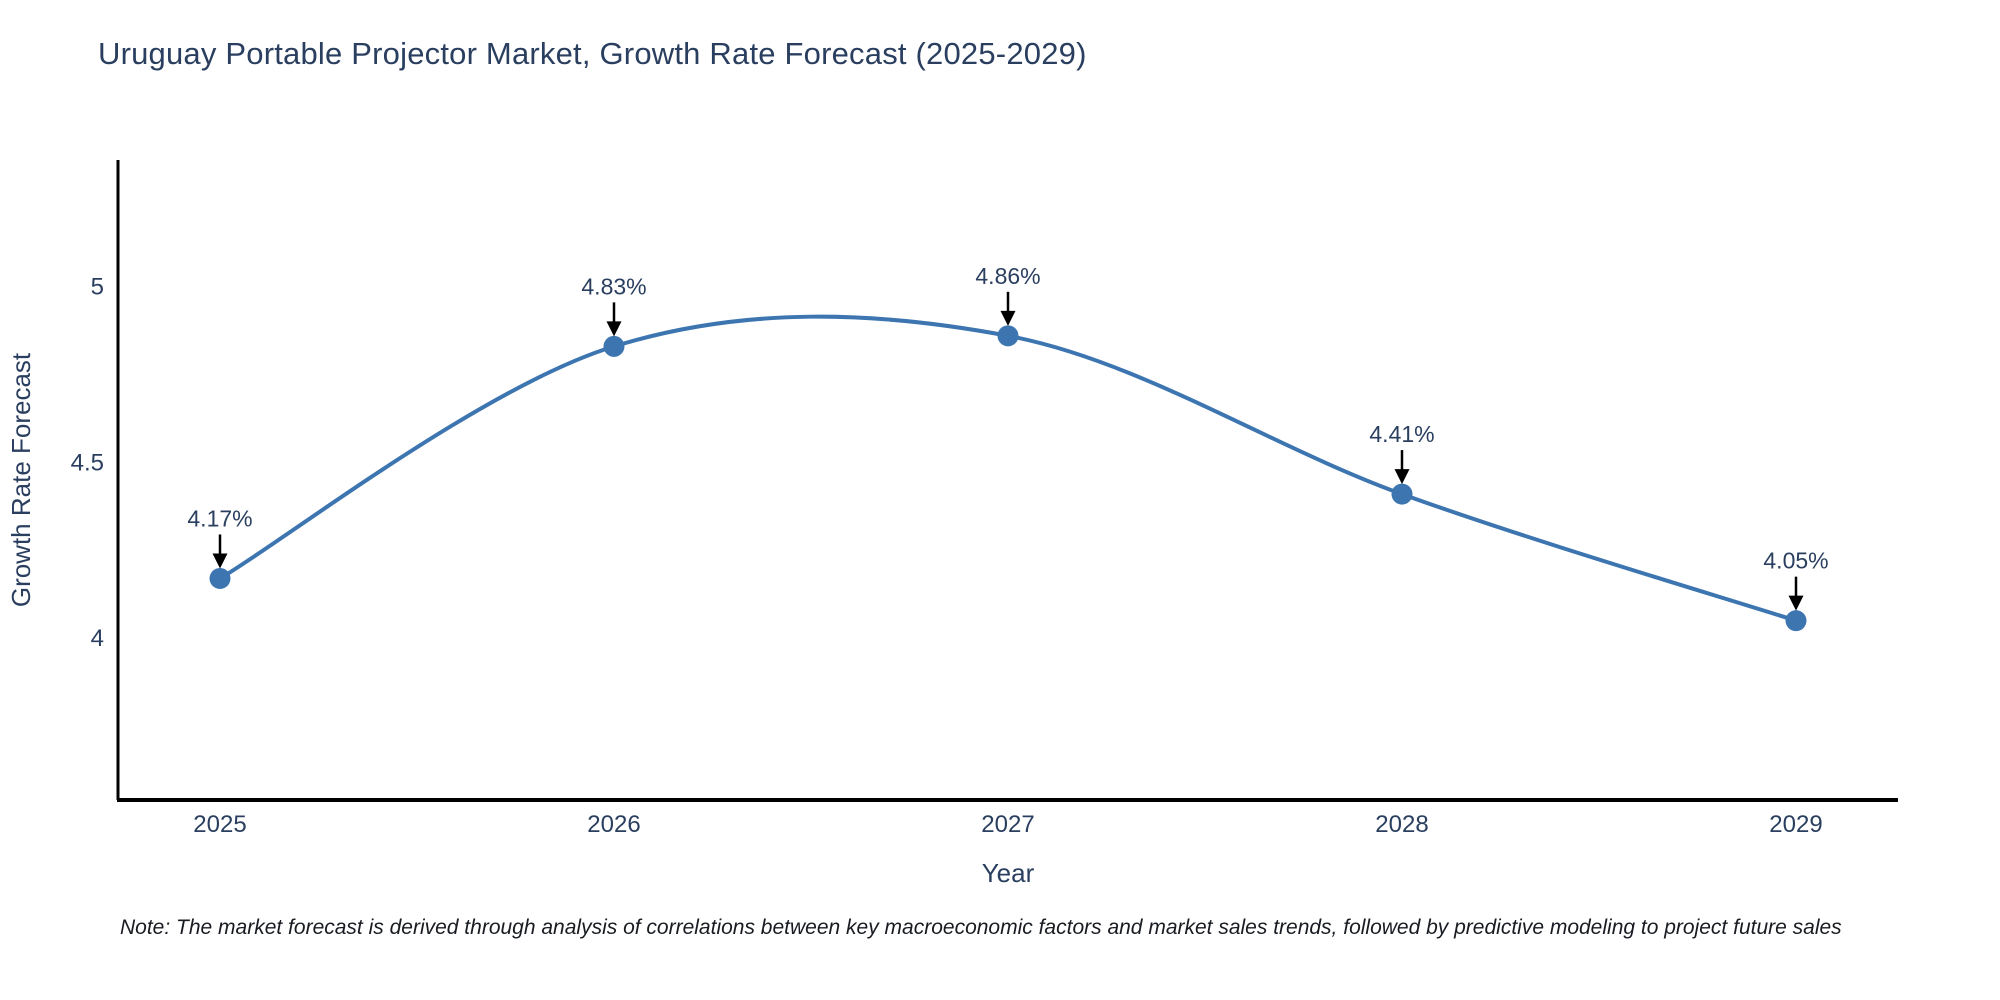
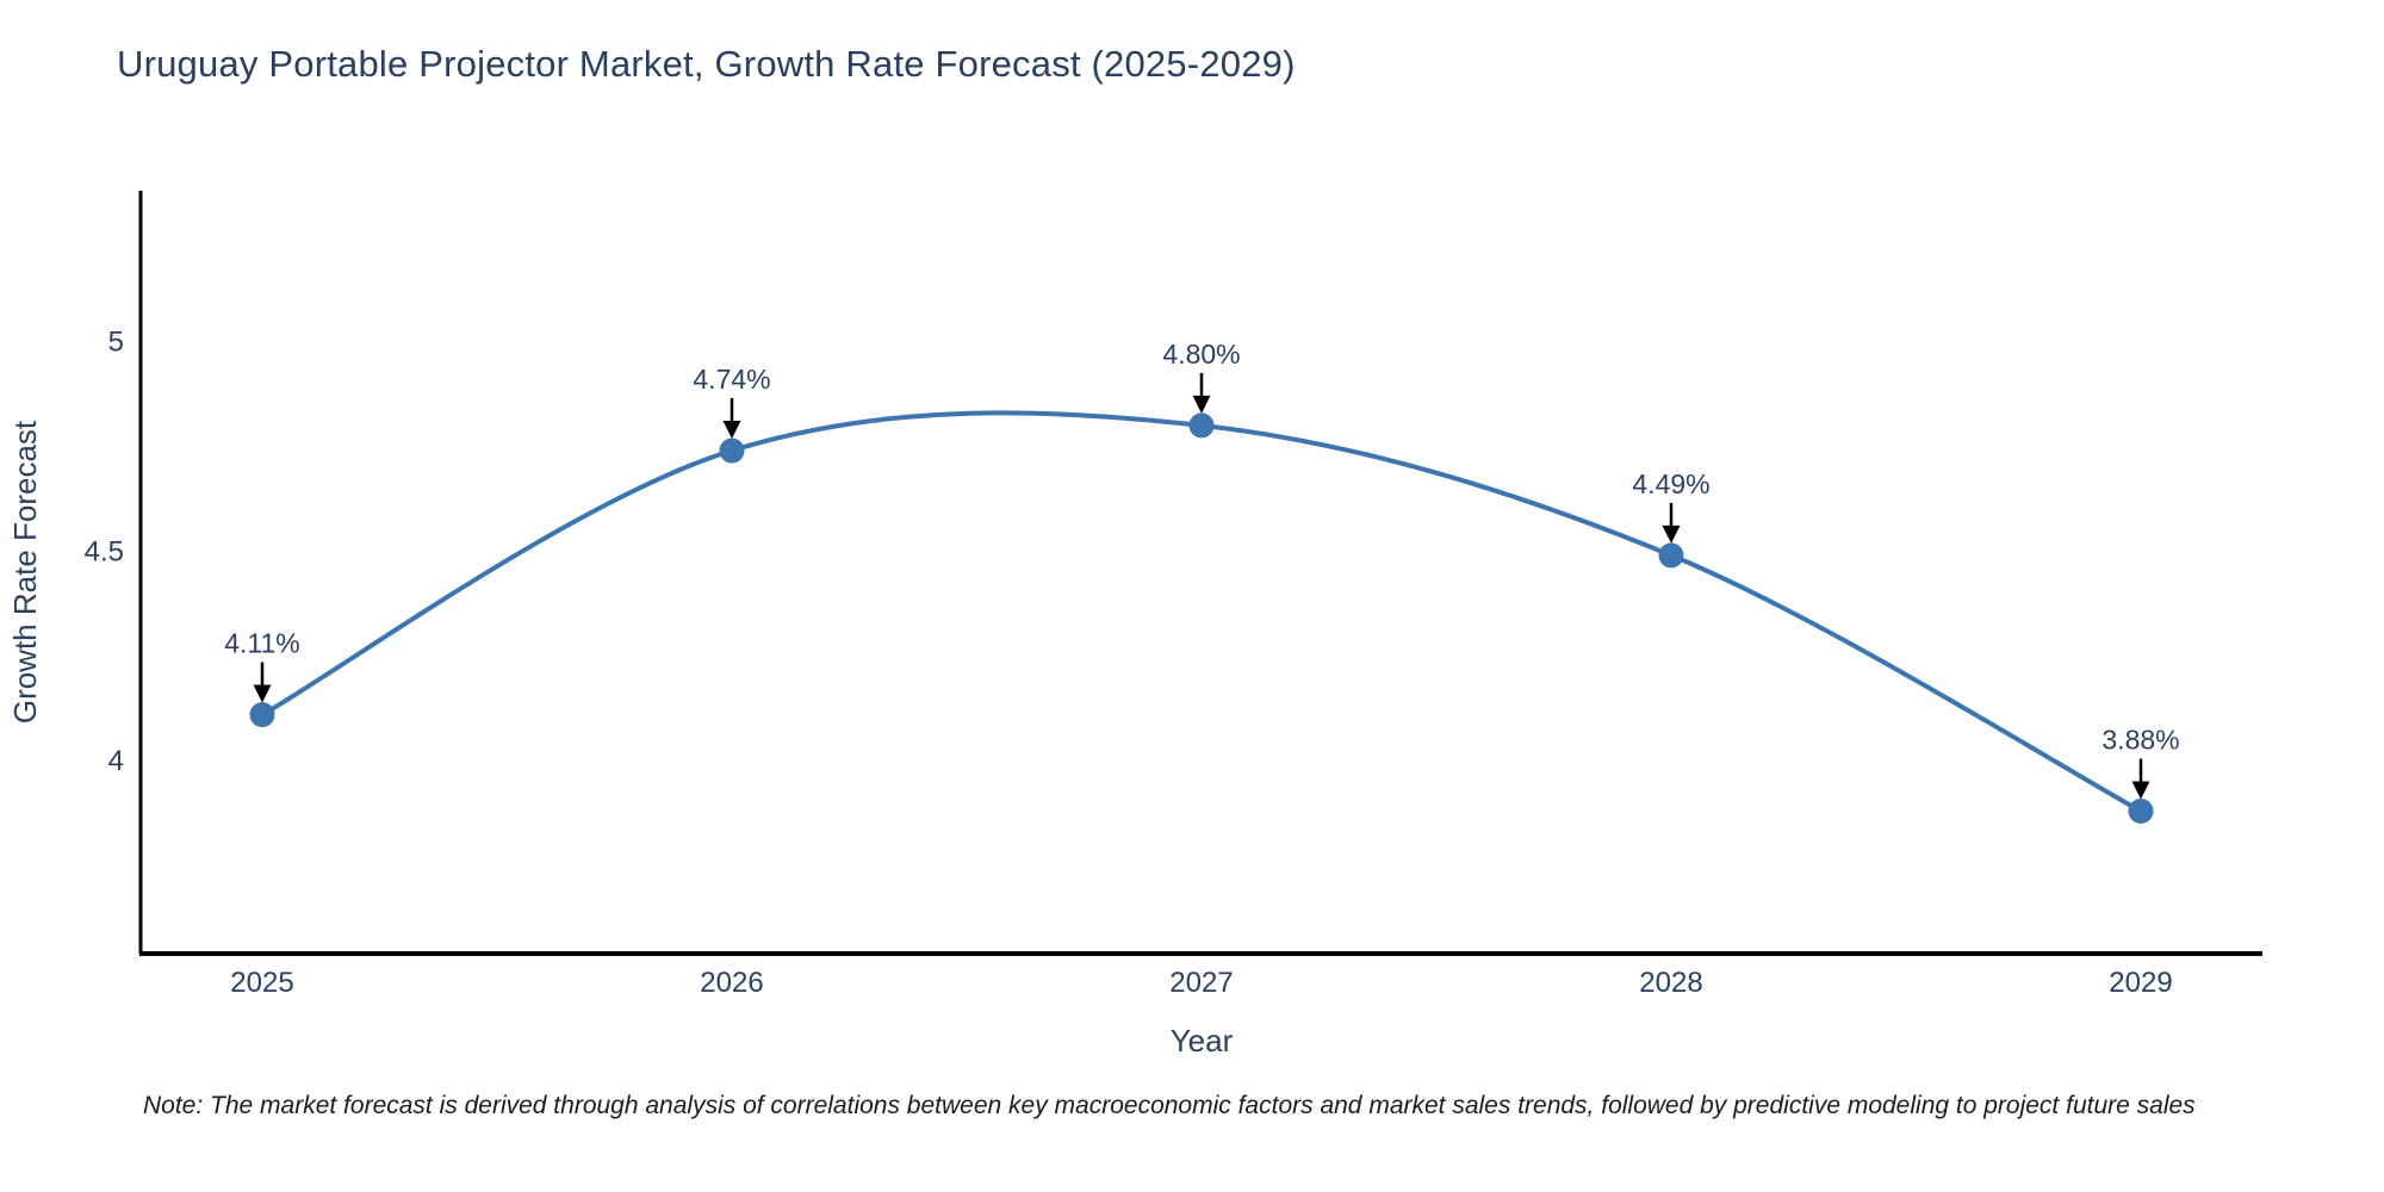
2025: 4.17% -> 4.11%
2026: 4.83% -> 4.74%
2027: 4.86% -> 4.80%
2028: 4.41% -> 4.49%
2029: 4.05% -> 3.88%
